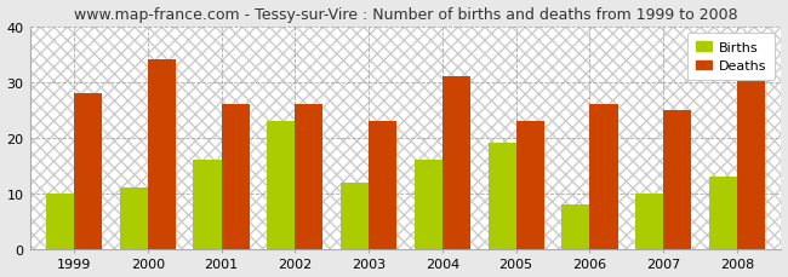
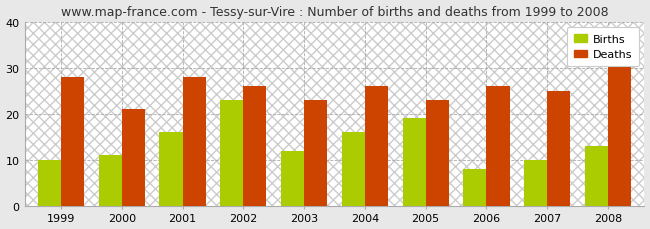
Deaths/2000: 34 -> 21
Deaths/2001: 26 -> 28
Deaths/2004: 31 -> 26
